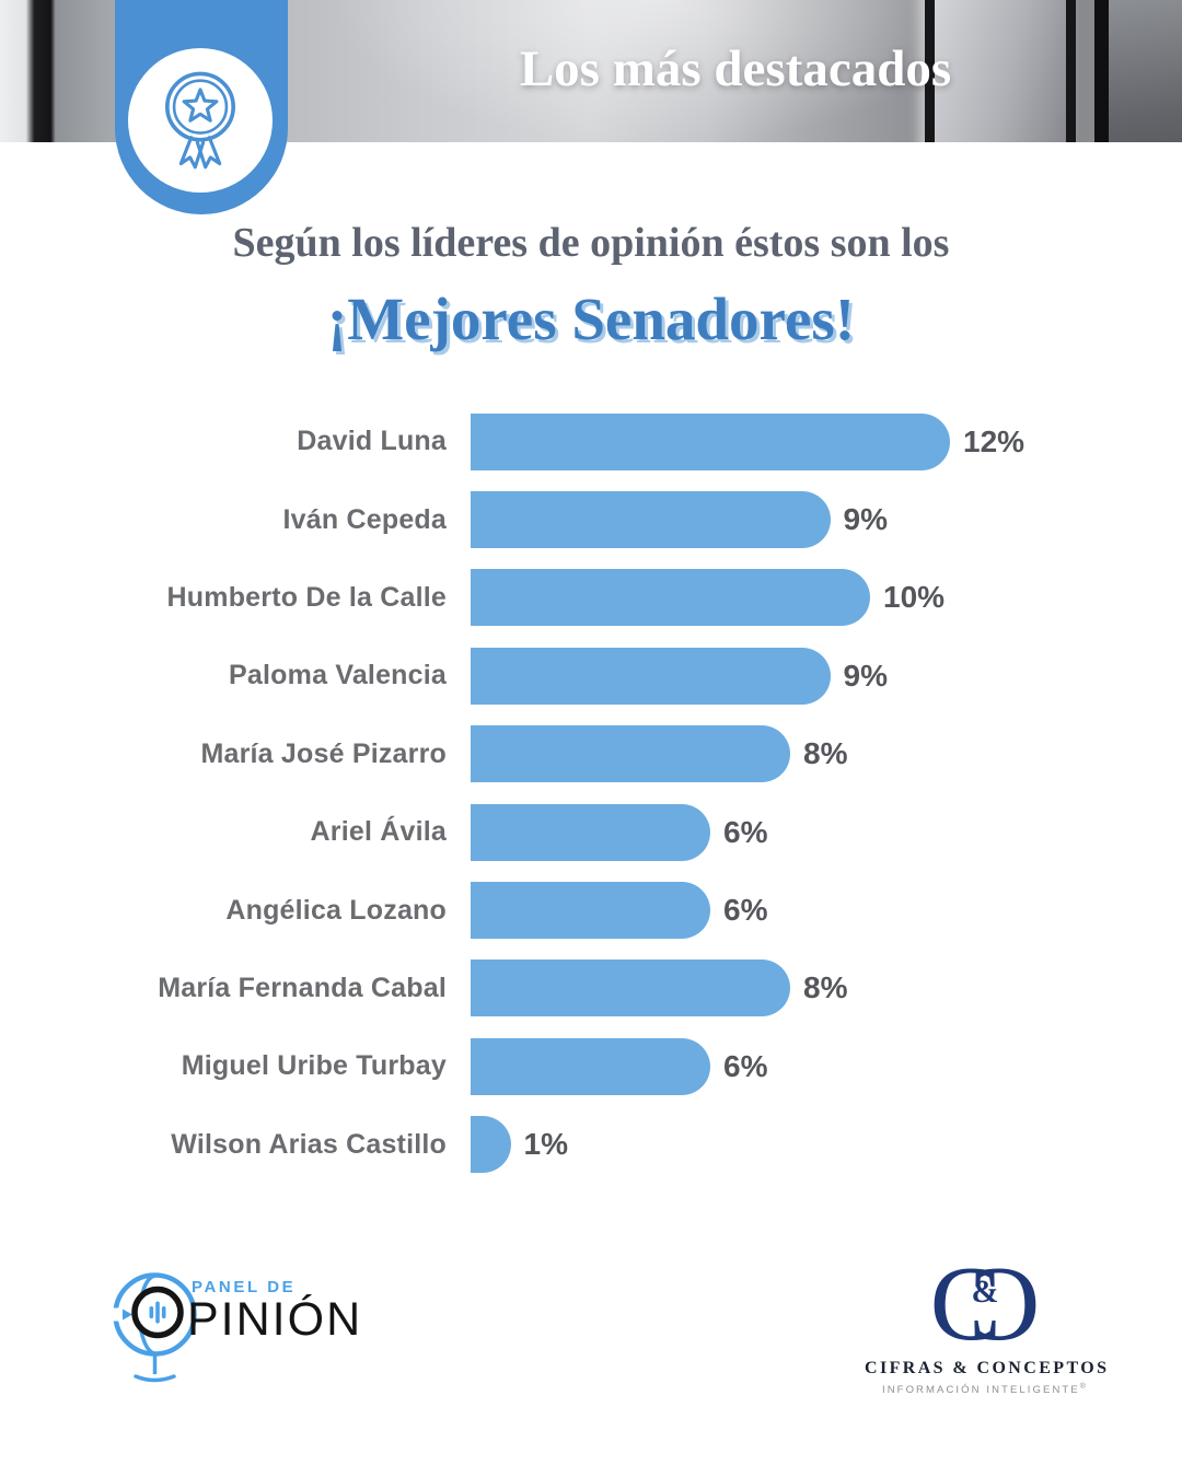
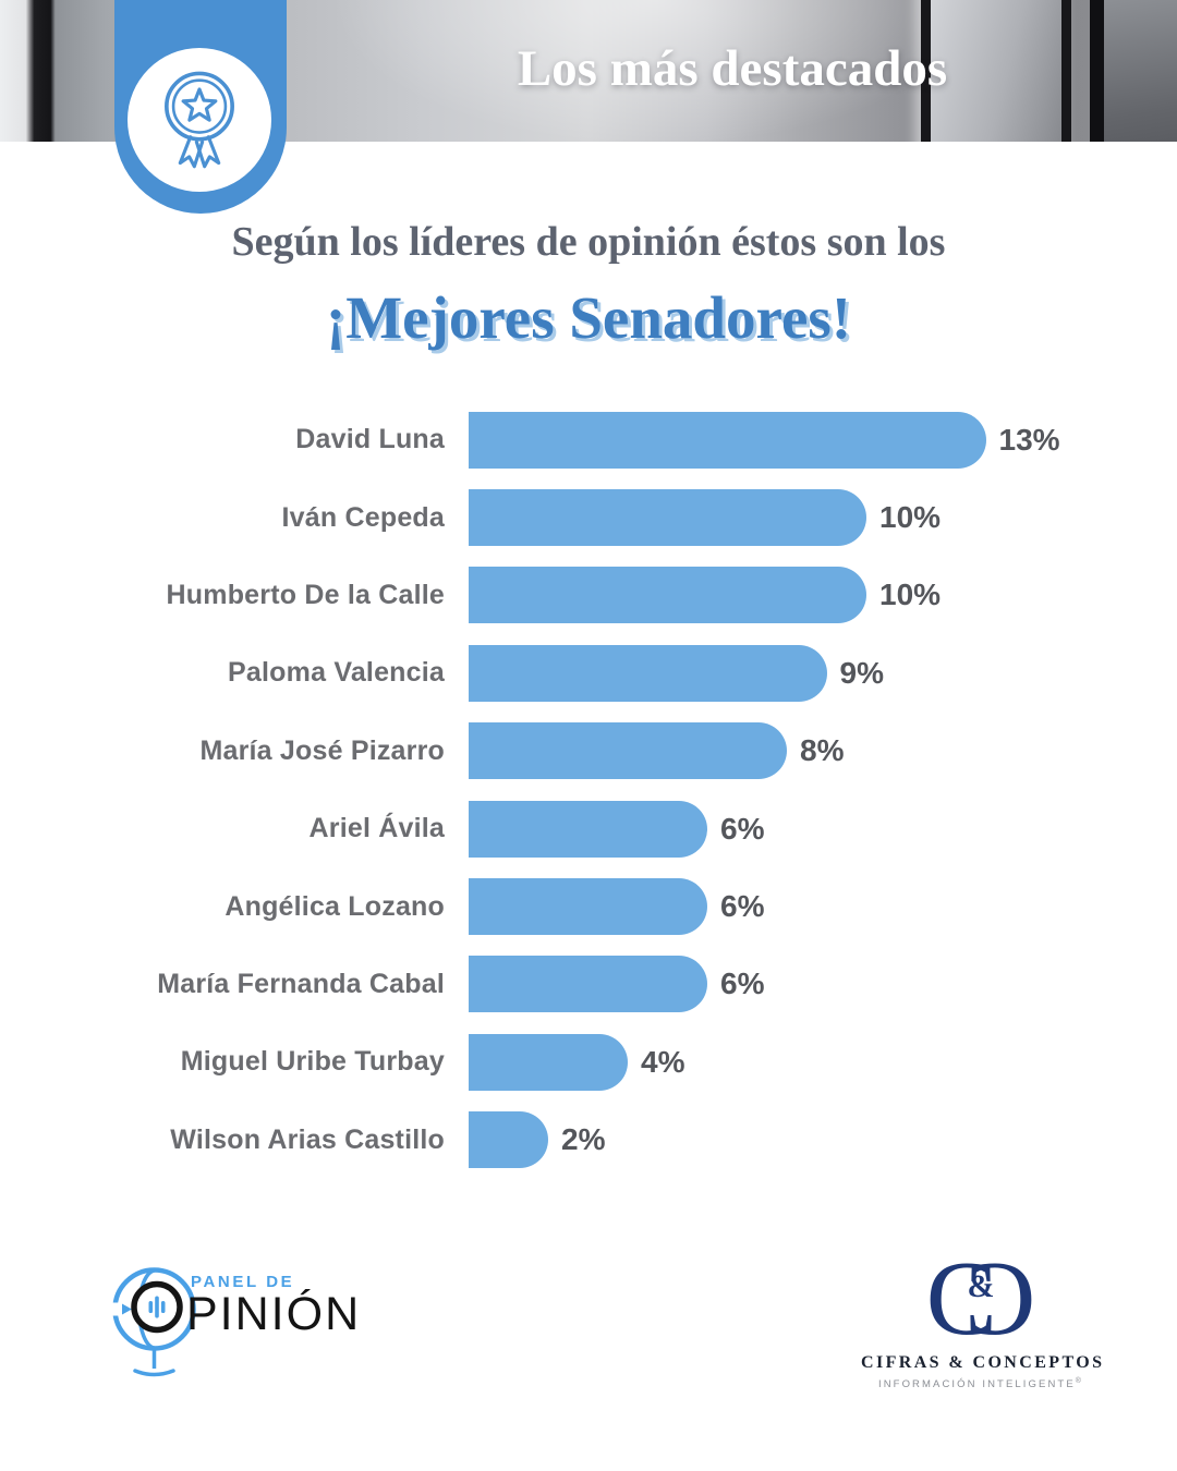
David Luna: 12% -> 13%
Iván Cepeda: 9% -> 10%
María Fernanda Cabal: 8% -> 6%
Miguel Uribe Turbay: 6% -> 4%
Wilson Arias Castillo: 1% -> 2%
